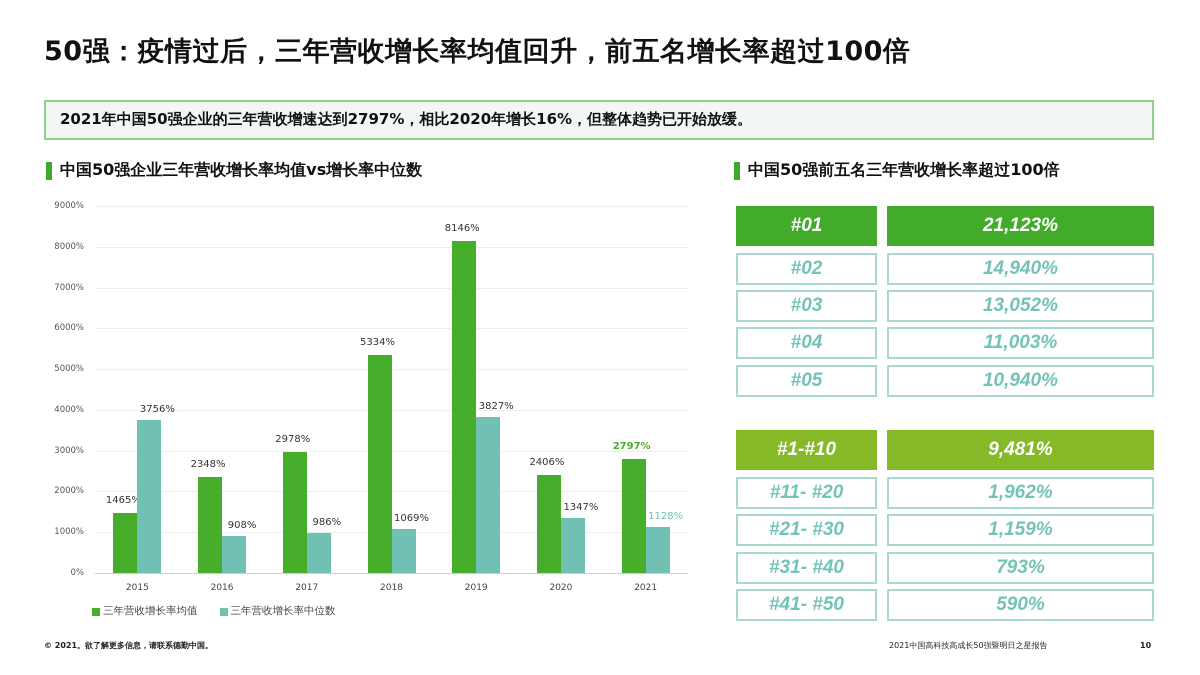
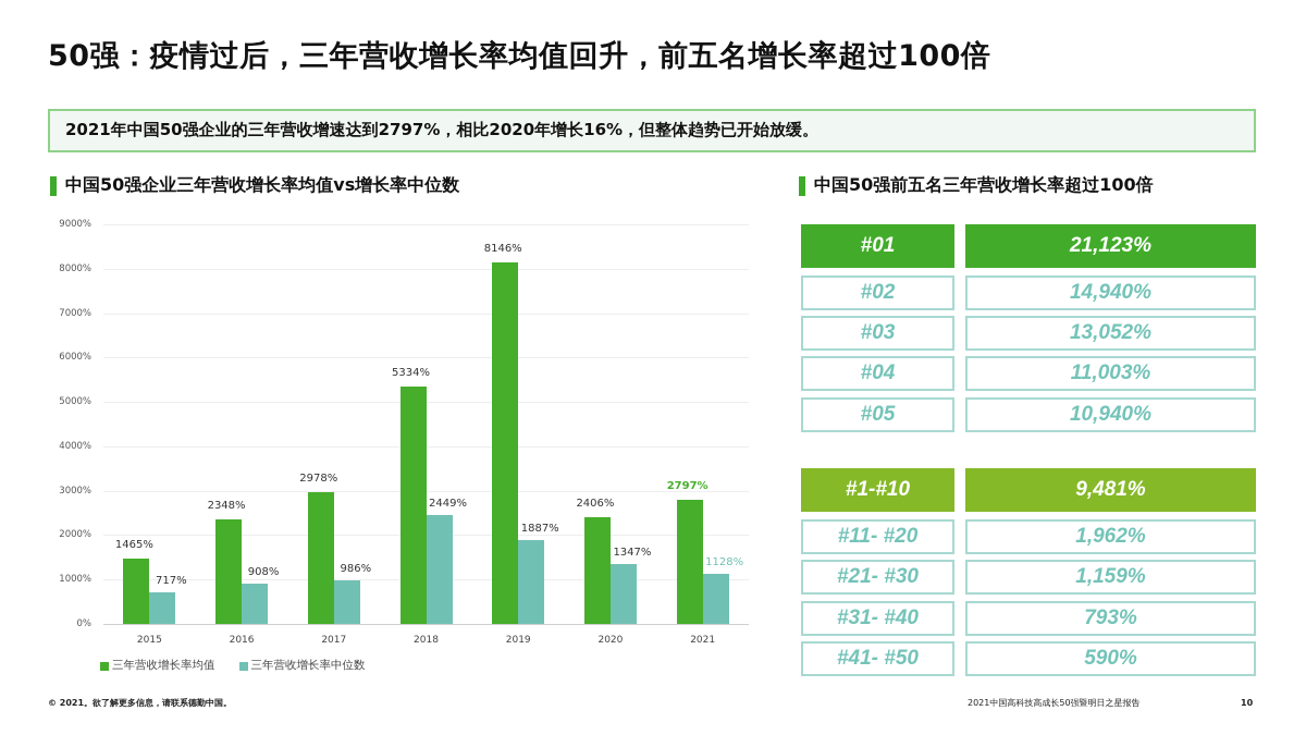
三年营收增长率中位数/2015: 3756% -> 717%
三年营收增长率中位数/2018: 1069% -> 2449%
三年营收增长率中位数/2019: 3827% -> 1887%
